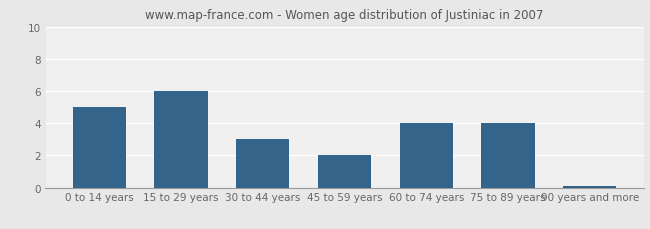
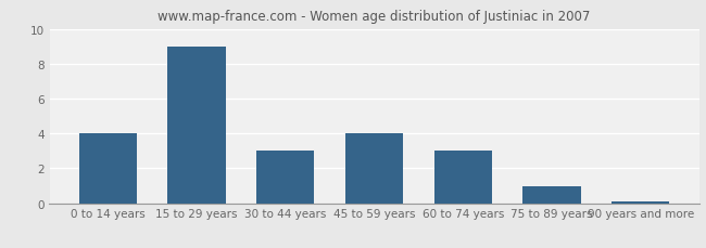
0 to 14 years: 5.0 -> 4.0
15 to 29 years: 6.0 -> 9.0
45 to 59 years: 2.0 -> 4.0
60 to 74 years: 4.0 -> 3.0
75 to 89 years: 4.0 -> 1.0
